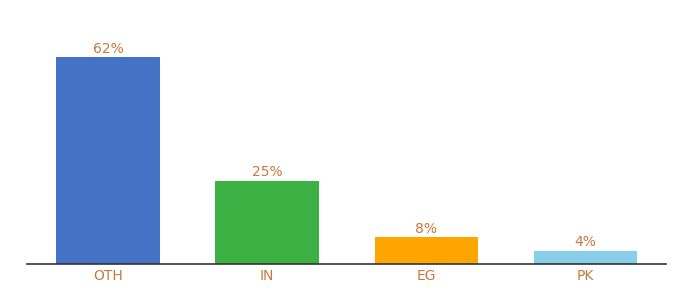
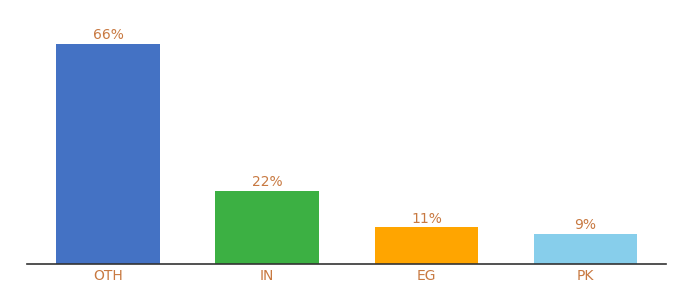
OTH: 62% -> 66%
IN: 25% -> 22%
EG: 8% -> 11%
PK: 4% -> 9%
